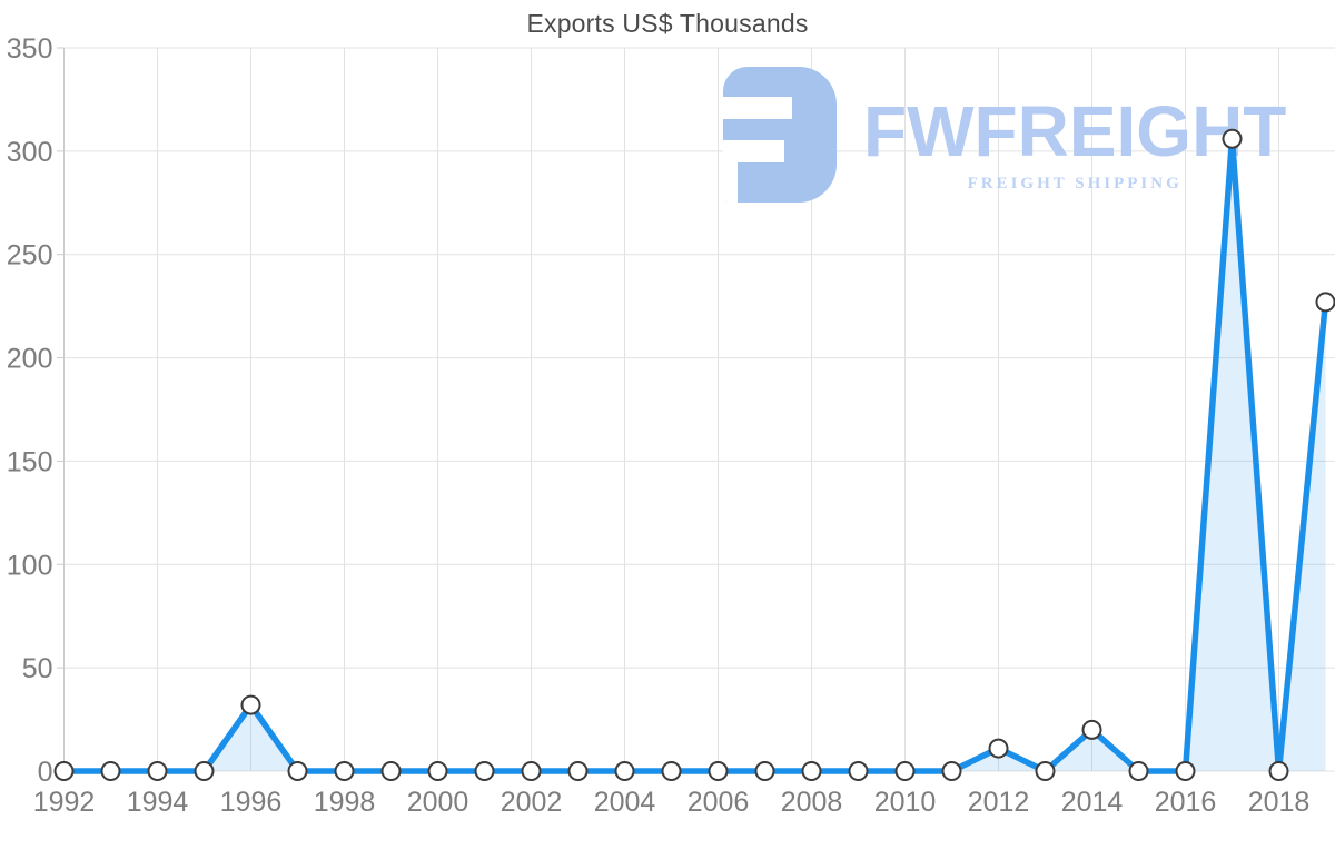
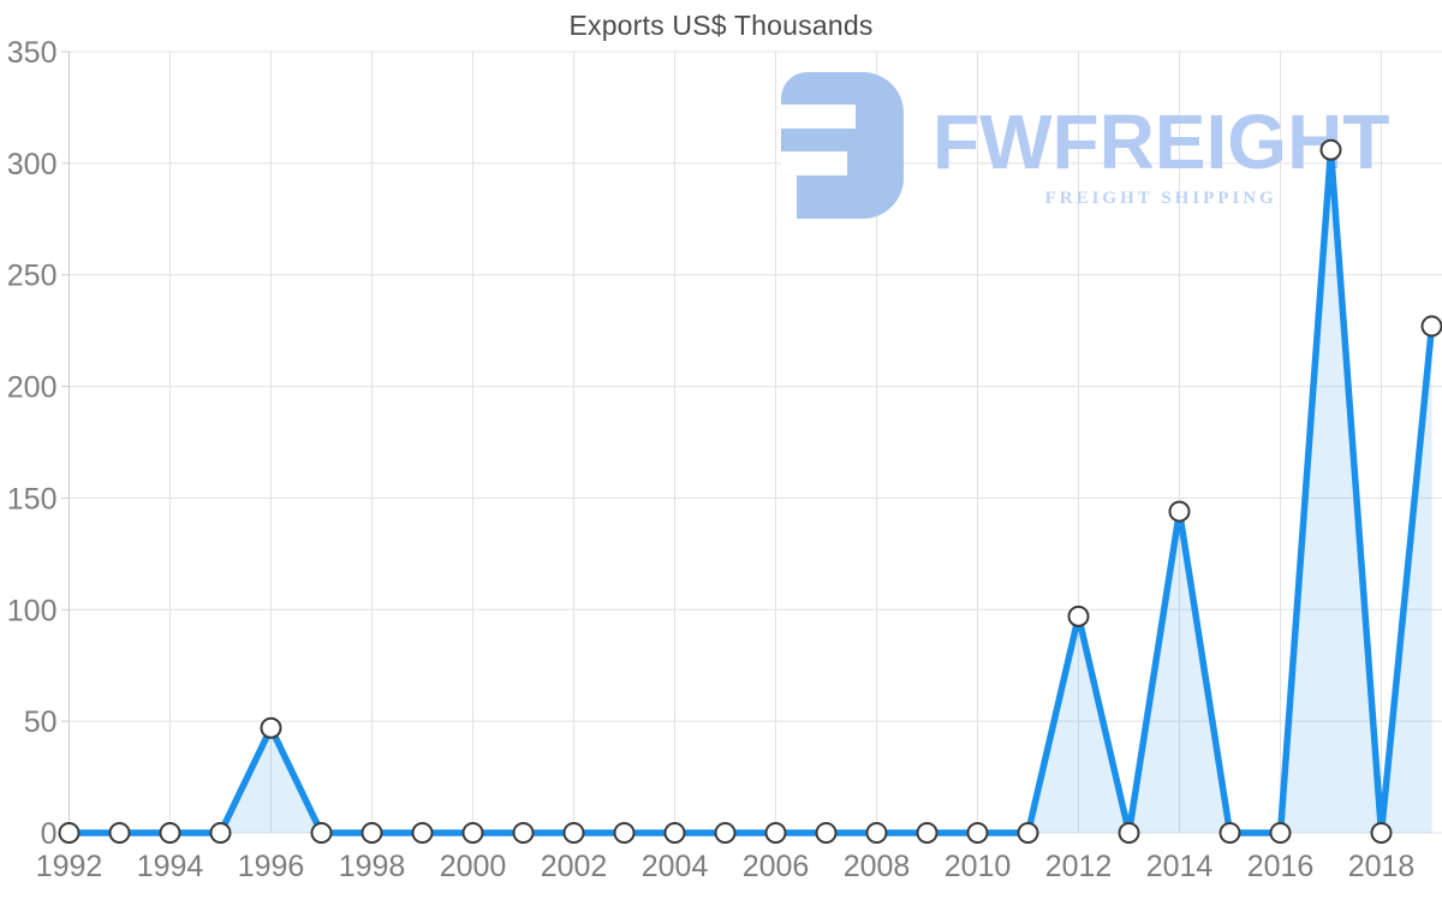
1996: 32 -> 47
2012: 11 -> 97
2014: 20 -> 144
